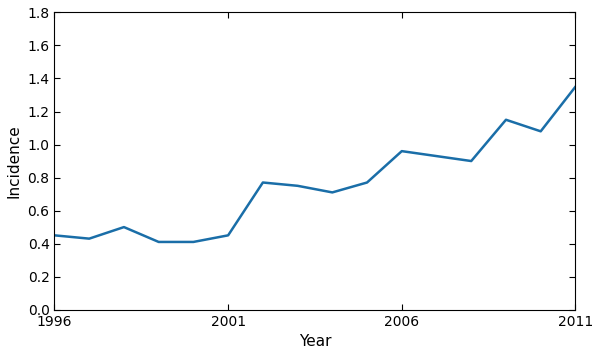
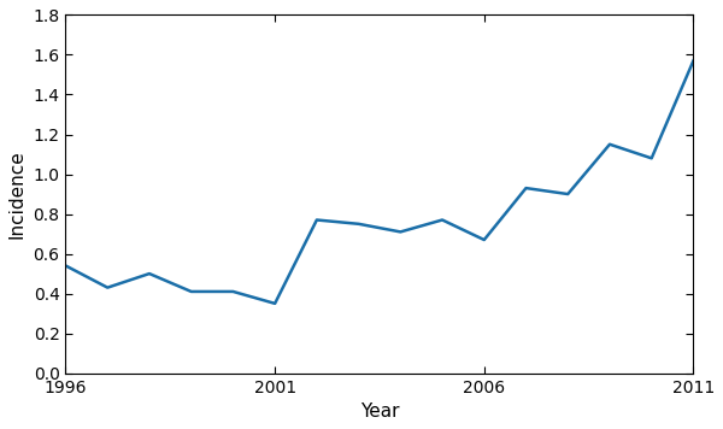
1996: 0.45 -> 0.54
2001: 0.45 -> 0.35
2006: 0.96 -> 0.67
2011: 1.35 -> 1.57
